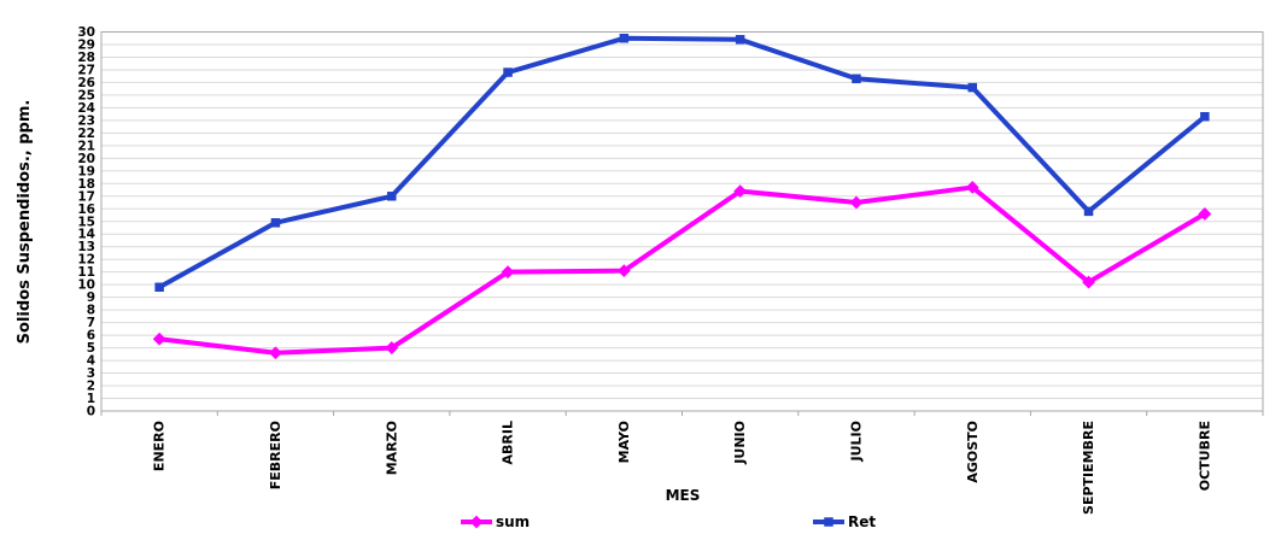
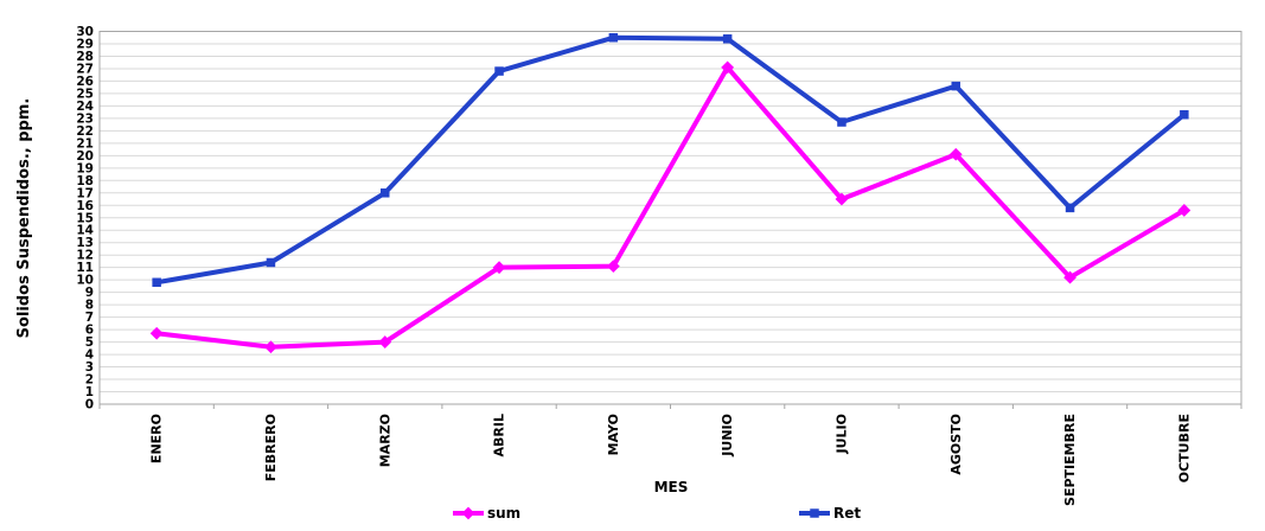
Ret/FEBRERO: 14.9 -> 11.4
sum/JUNIO: 17.4 -> 27.1
Ret/JULIO: 26.3 -> 22.7
sum/AGOSTO: 17.7 -> 20.1
